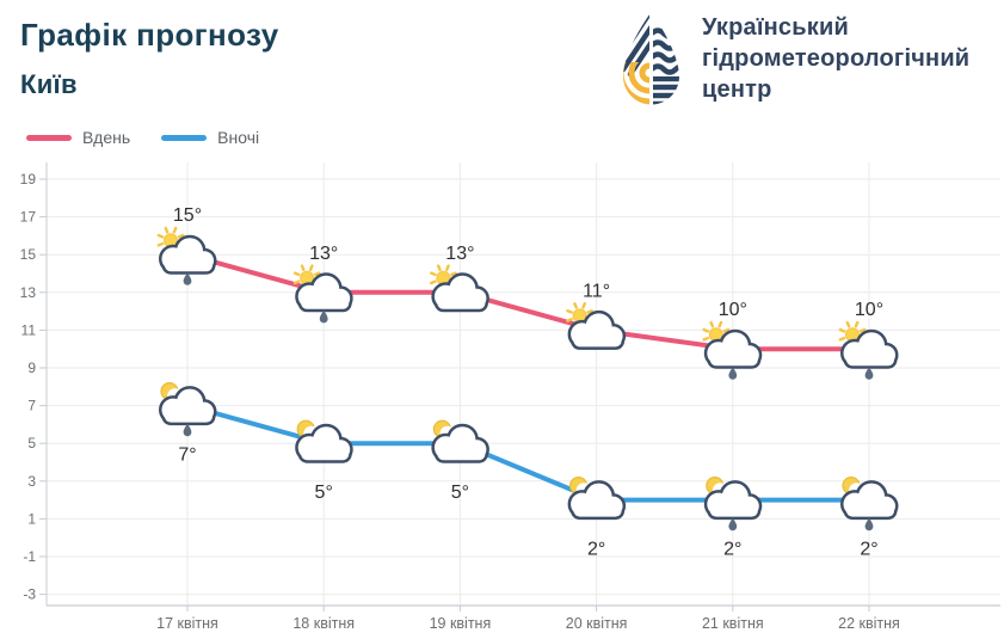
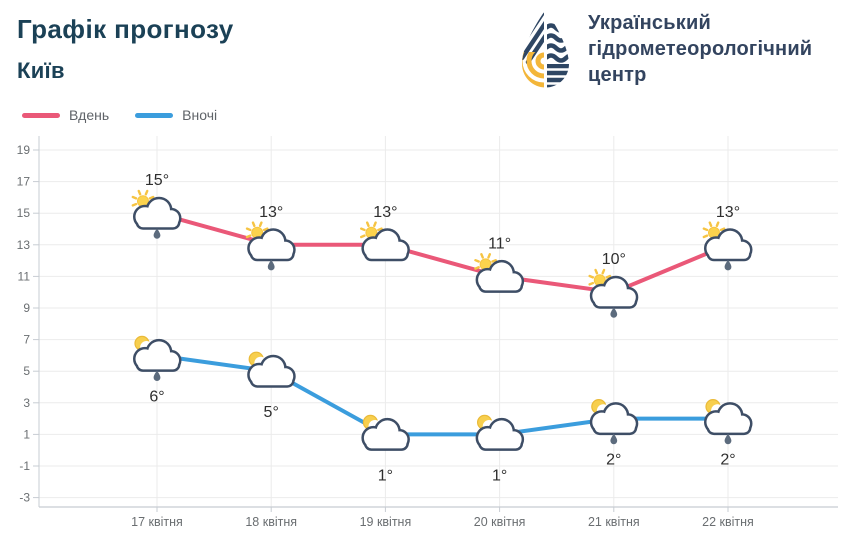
Вночі/17 квітня: 7° -> 6°
Вночі/19 квітня: 5° -> 1°
Вночі/20 квітня: 2° -> 1°
Вдень/22 квітня: 10° -> 13°
